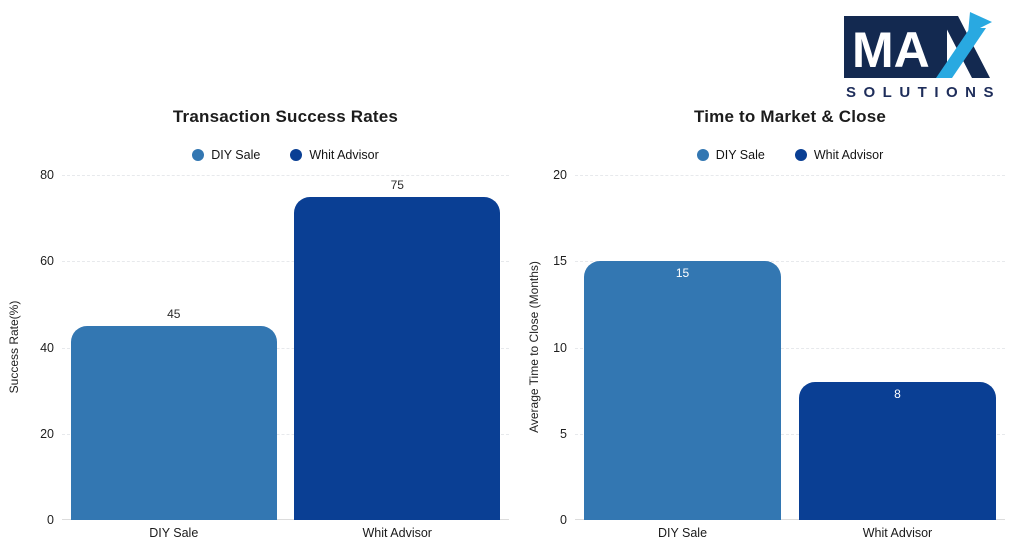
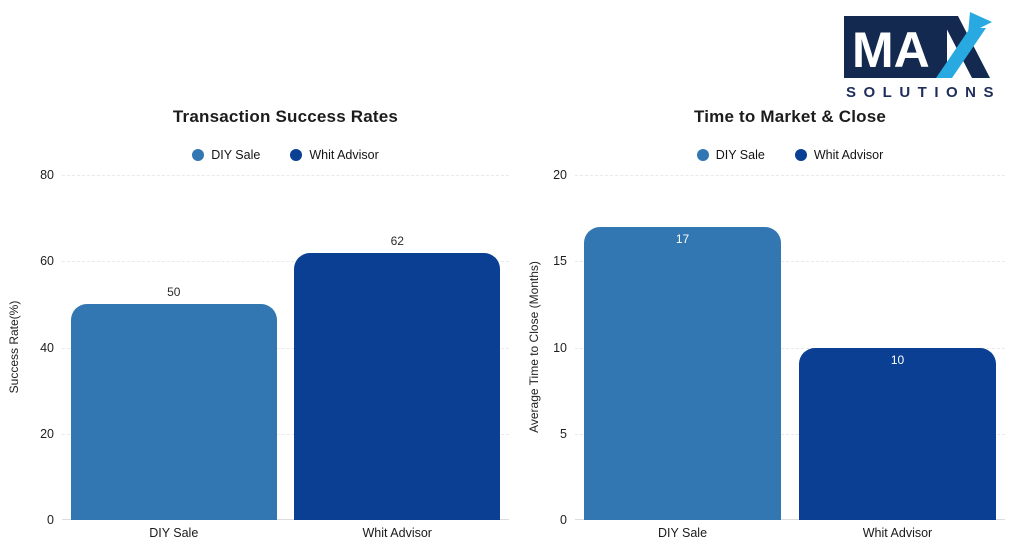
Transaction Success Rates/DIY Sale: 45 -> 50
Transaction Success Rates/Whit Advisor: 75 -> 62
Time to Market & Close/DIY Sale: 15 -> 17
Time to Market & Close/Whit Advisor: 8 -> 10
